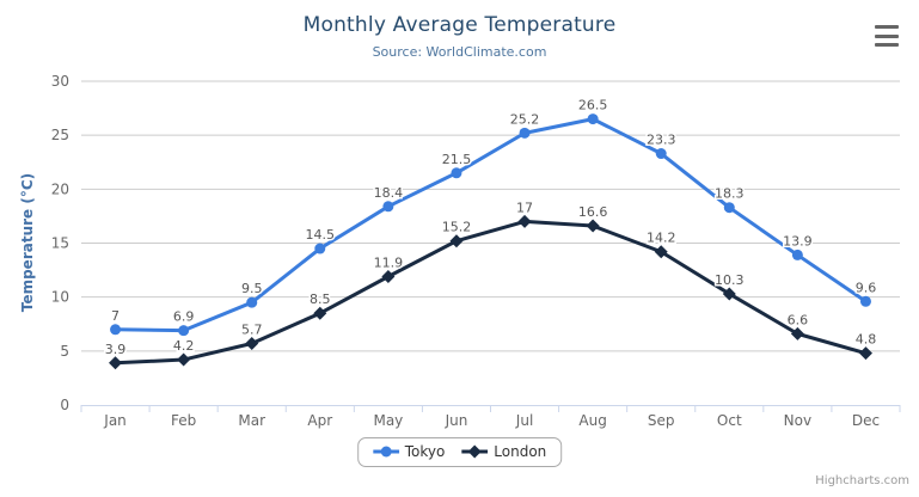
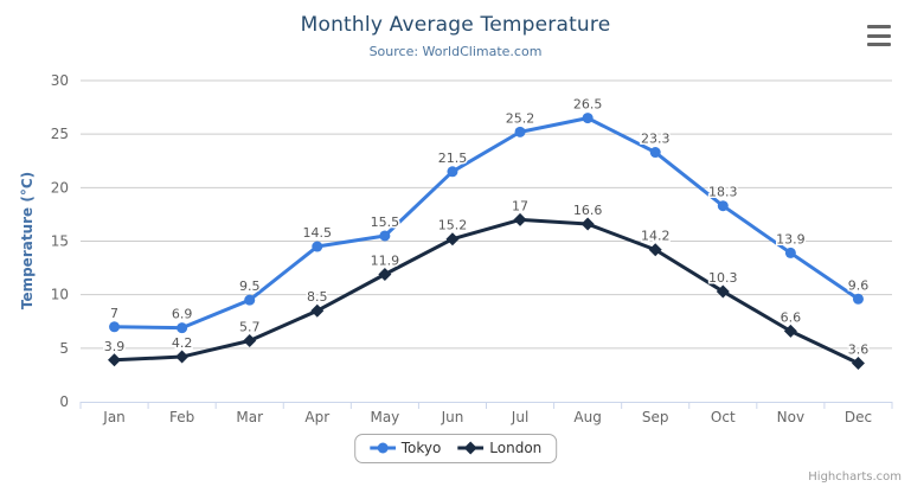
Tokyo/May: 18.4 -> 15.5
London/Dec: 4.8 -> 3.6
